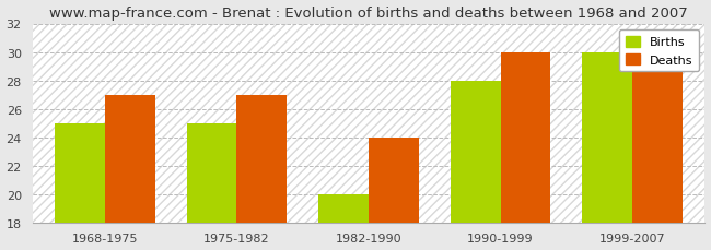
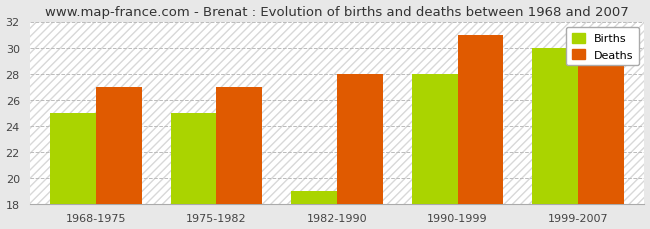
Births/1982-1990: 20 -> 19
Deaths/1982-1990: 24 -> 28
Deaths/1990-1999: 30 -> 31
